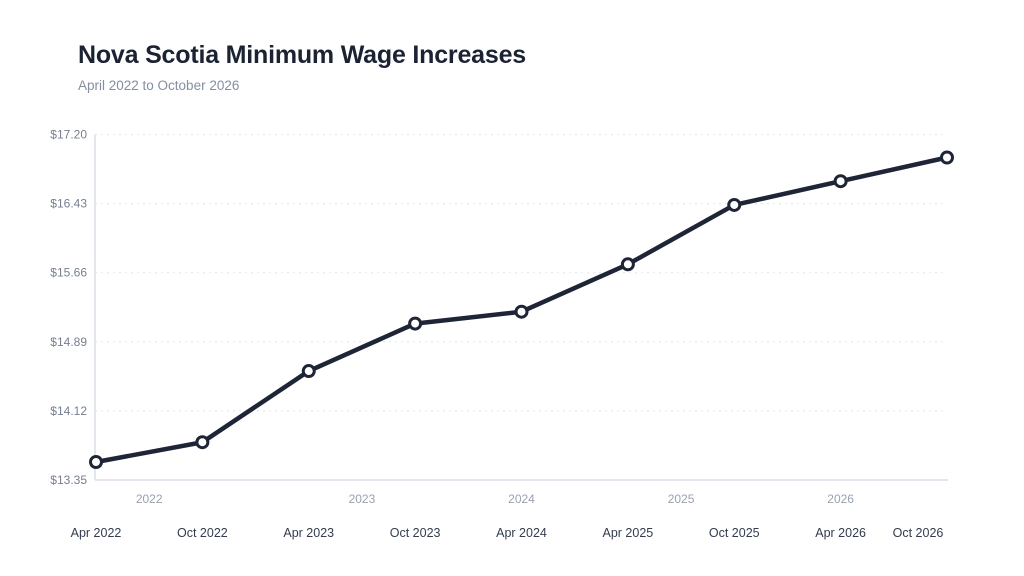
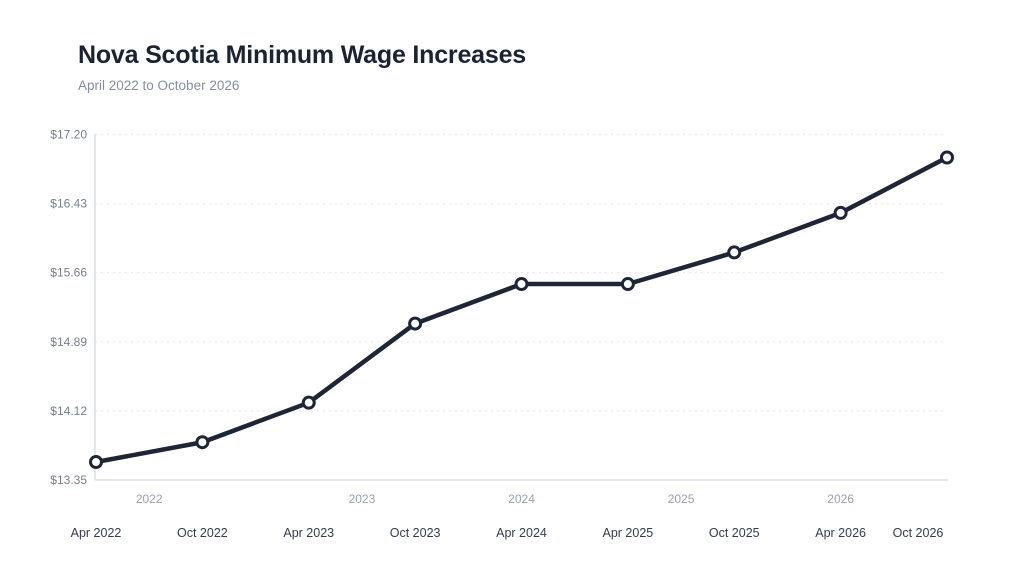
Apr 2023: $14.5 -> $14.1
Apr 2024: $15.2 -> $15.6
Apr 2025: $15.8 -> $15.6
Oct 2025: $16.6 -> $16.0
Apr 2026: $16.9 -> $16.5
